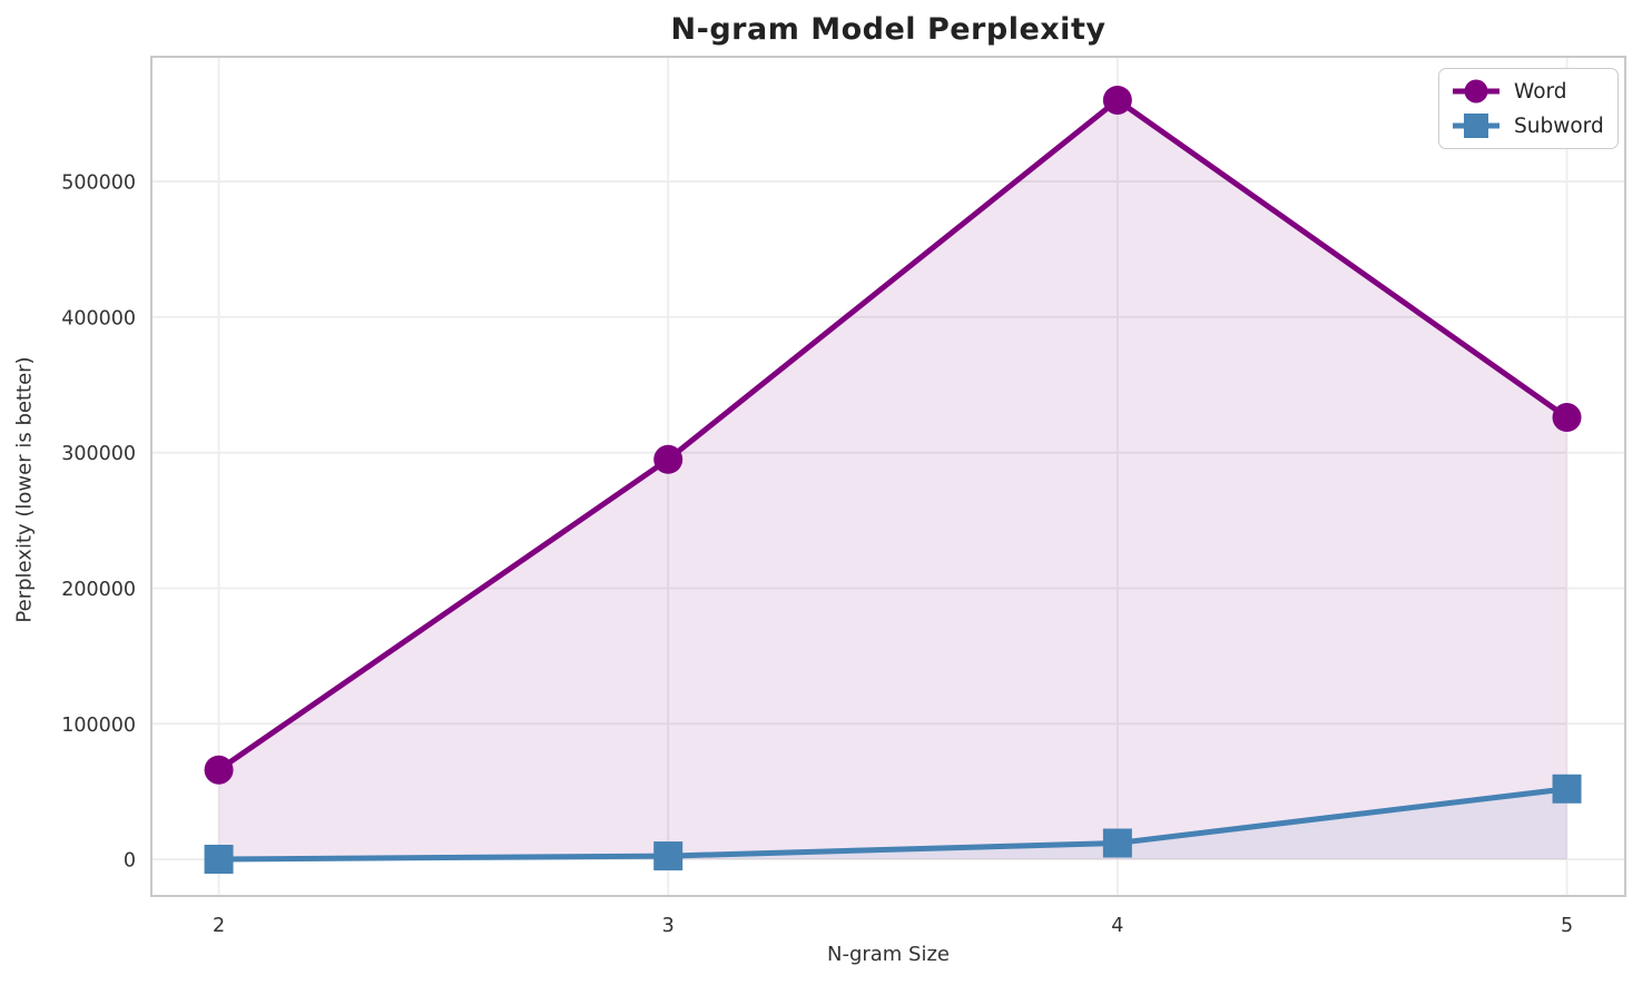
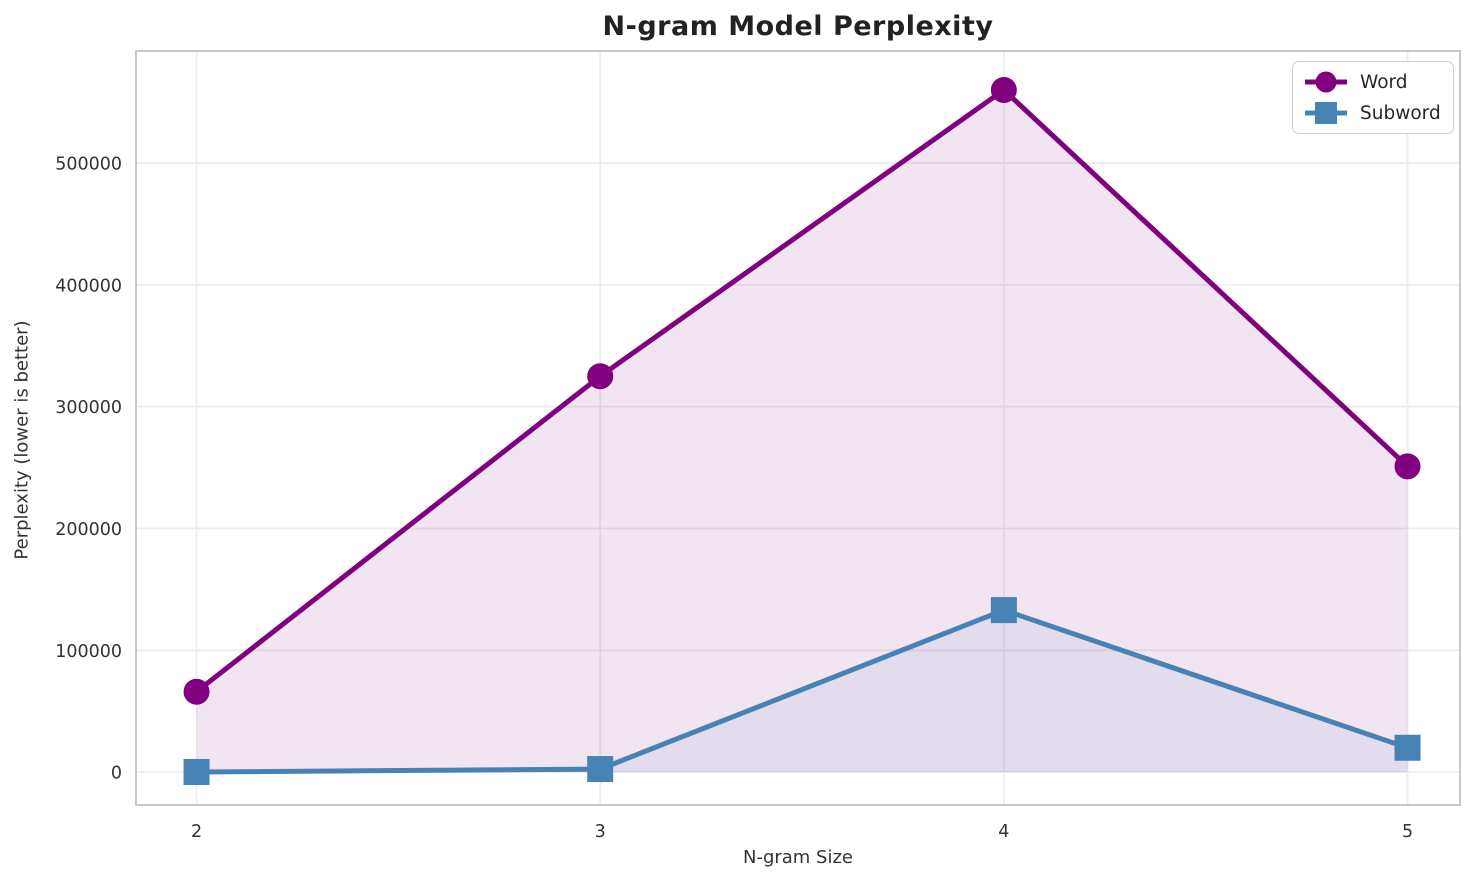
Word/3: 295000 -> 325000
Subword/4: 12000 -> 133000
Word/5: 326000 -> 251000
Subword/5: 52000 -> 20000
